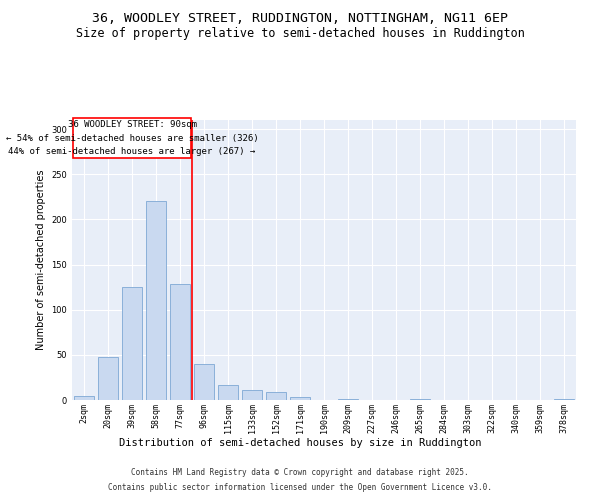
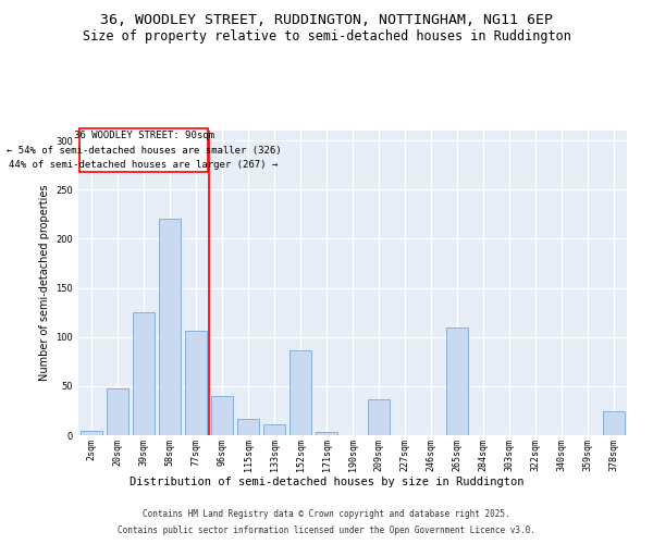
77sqm: 128 -> 106
152sqm: 9 -> 86
209sqm: 1 -> 36
265sqm: 1 -> 110
378sqm: 1 -> 24
